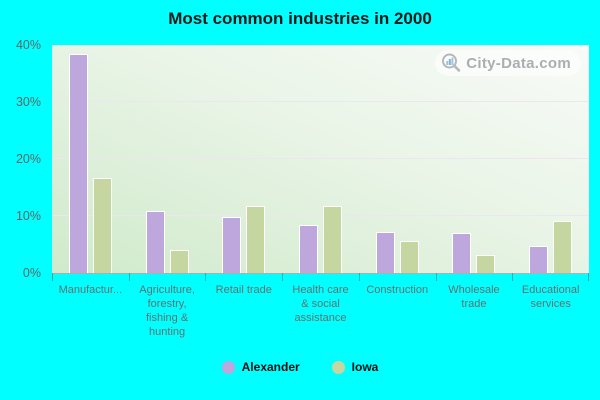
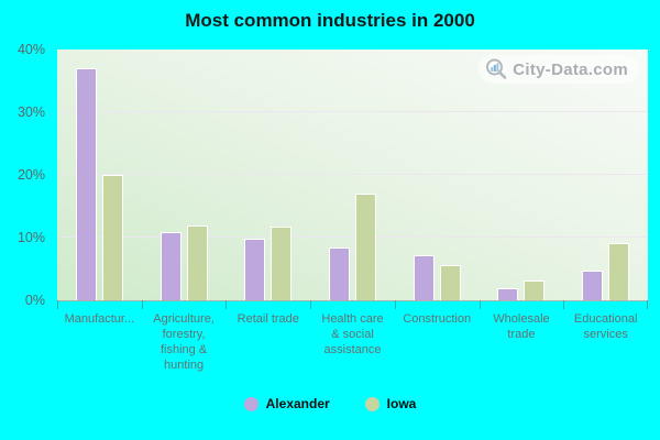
Alexander/Manufactur...: 38% -> 37%
Iowa/Manufactur...: 17% -> 20%
Iowa/Agriculture, forestry, fishing & hunting: 4% -> 12%
Iowa/Health care & social assistance: 12% -> 17%
Alexander/Wholesale trade: 7% -> 2%
